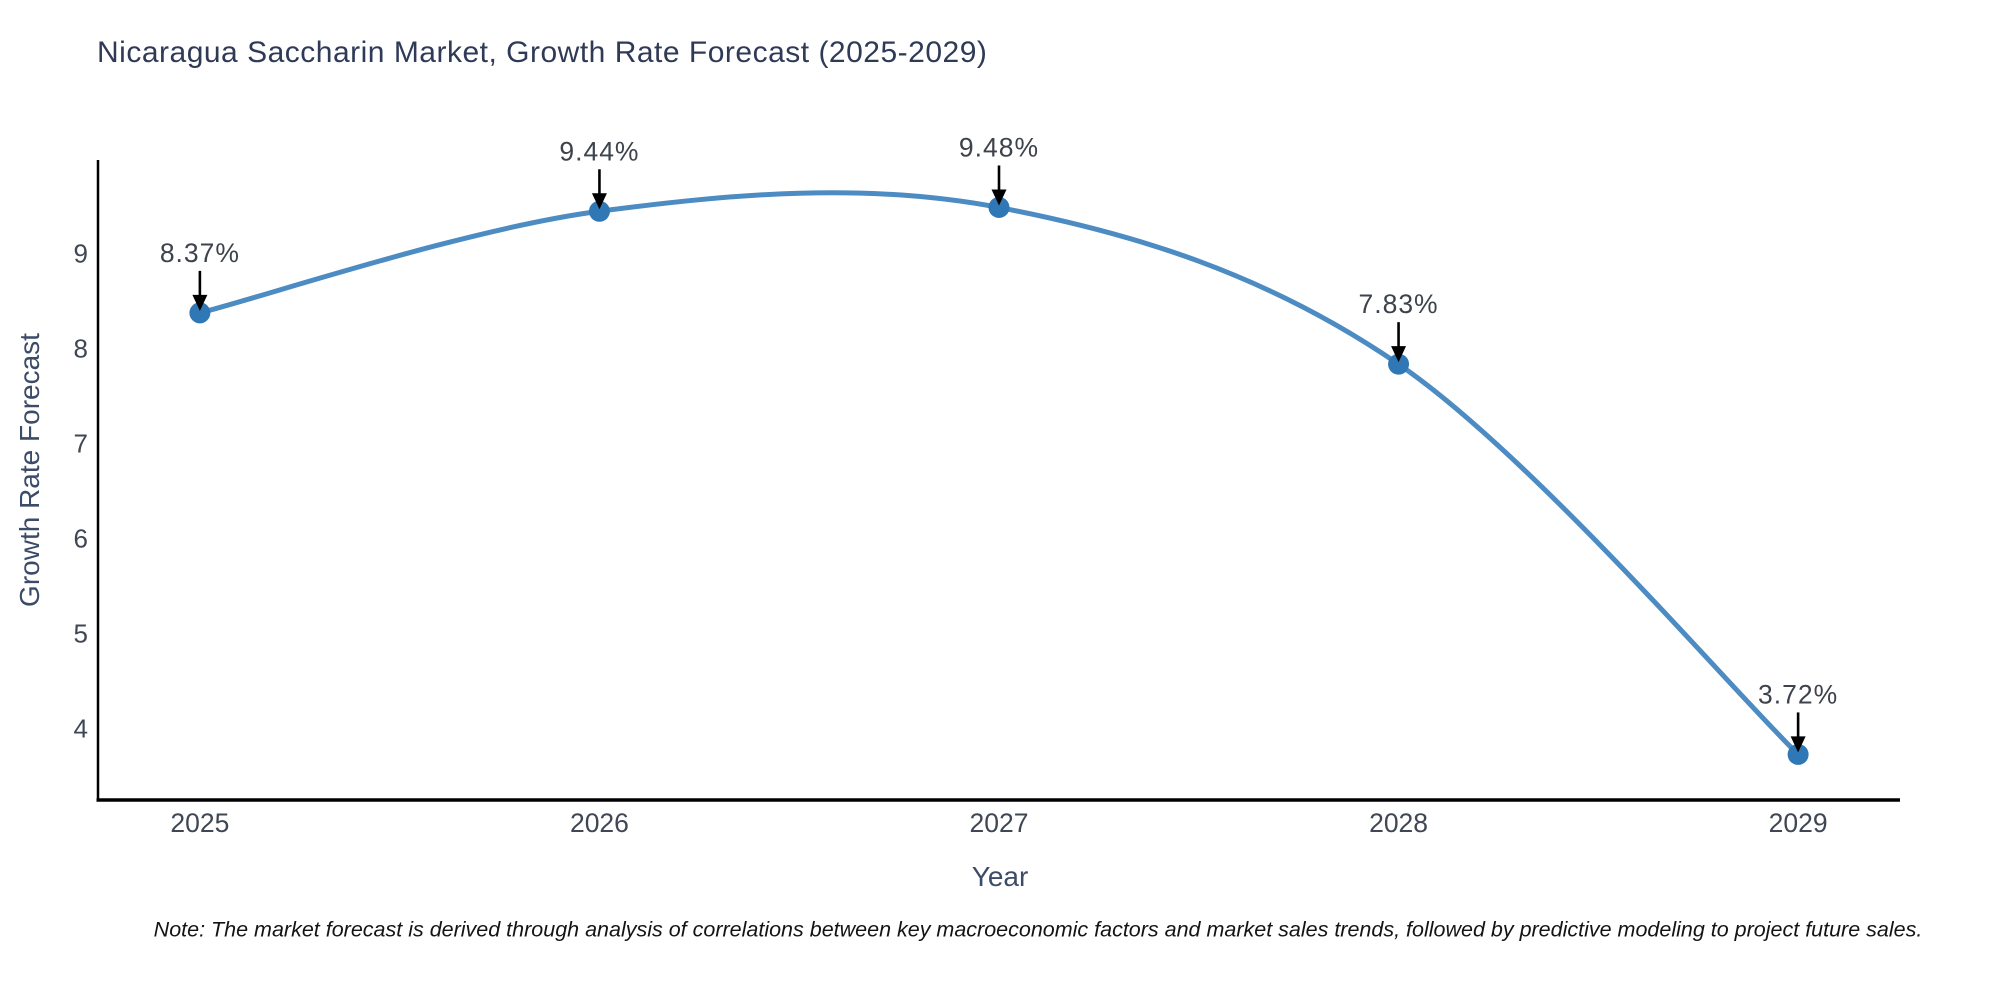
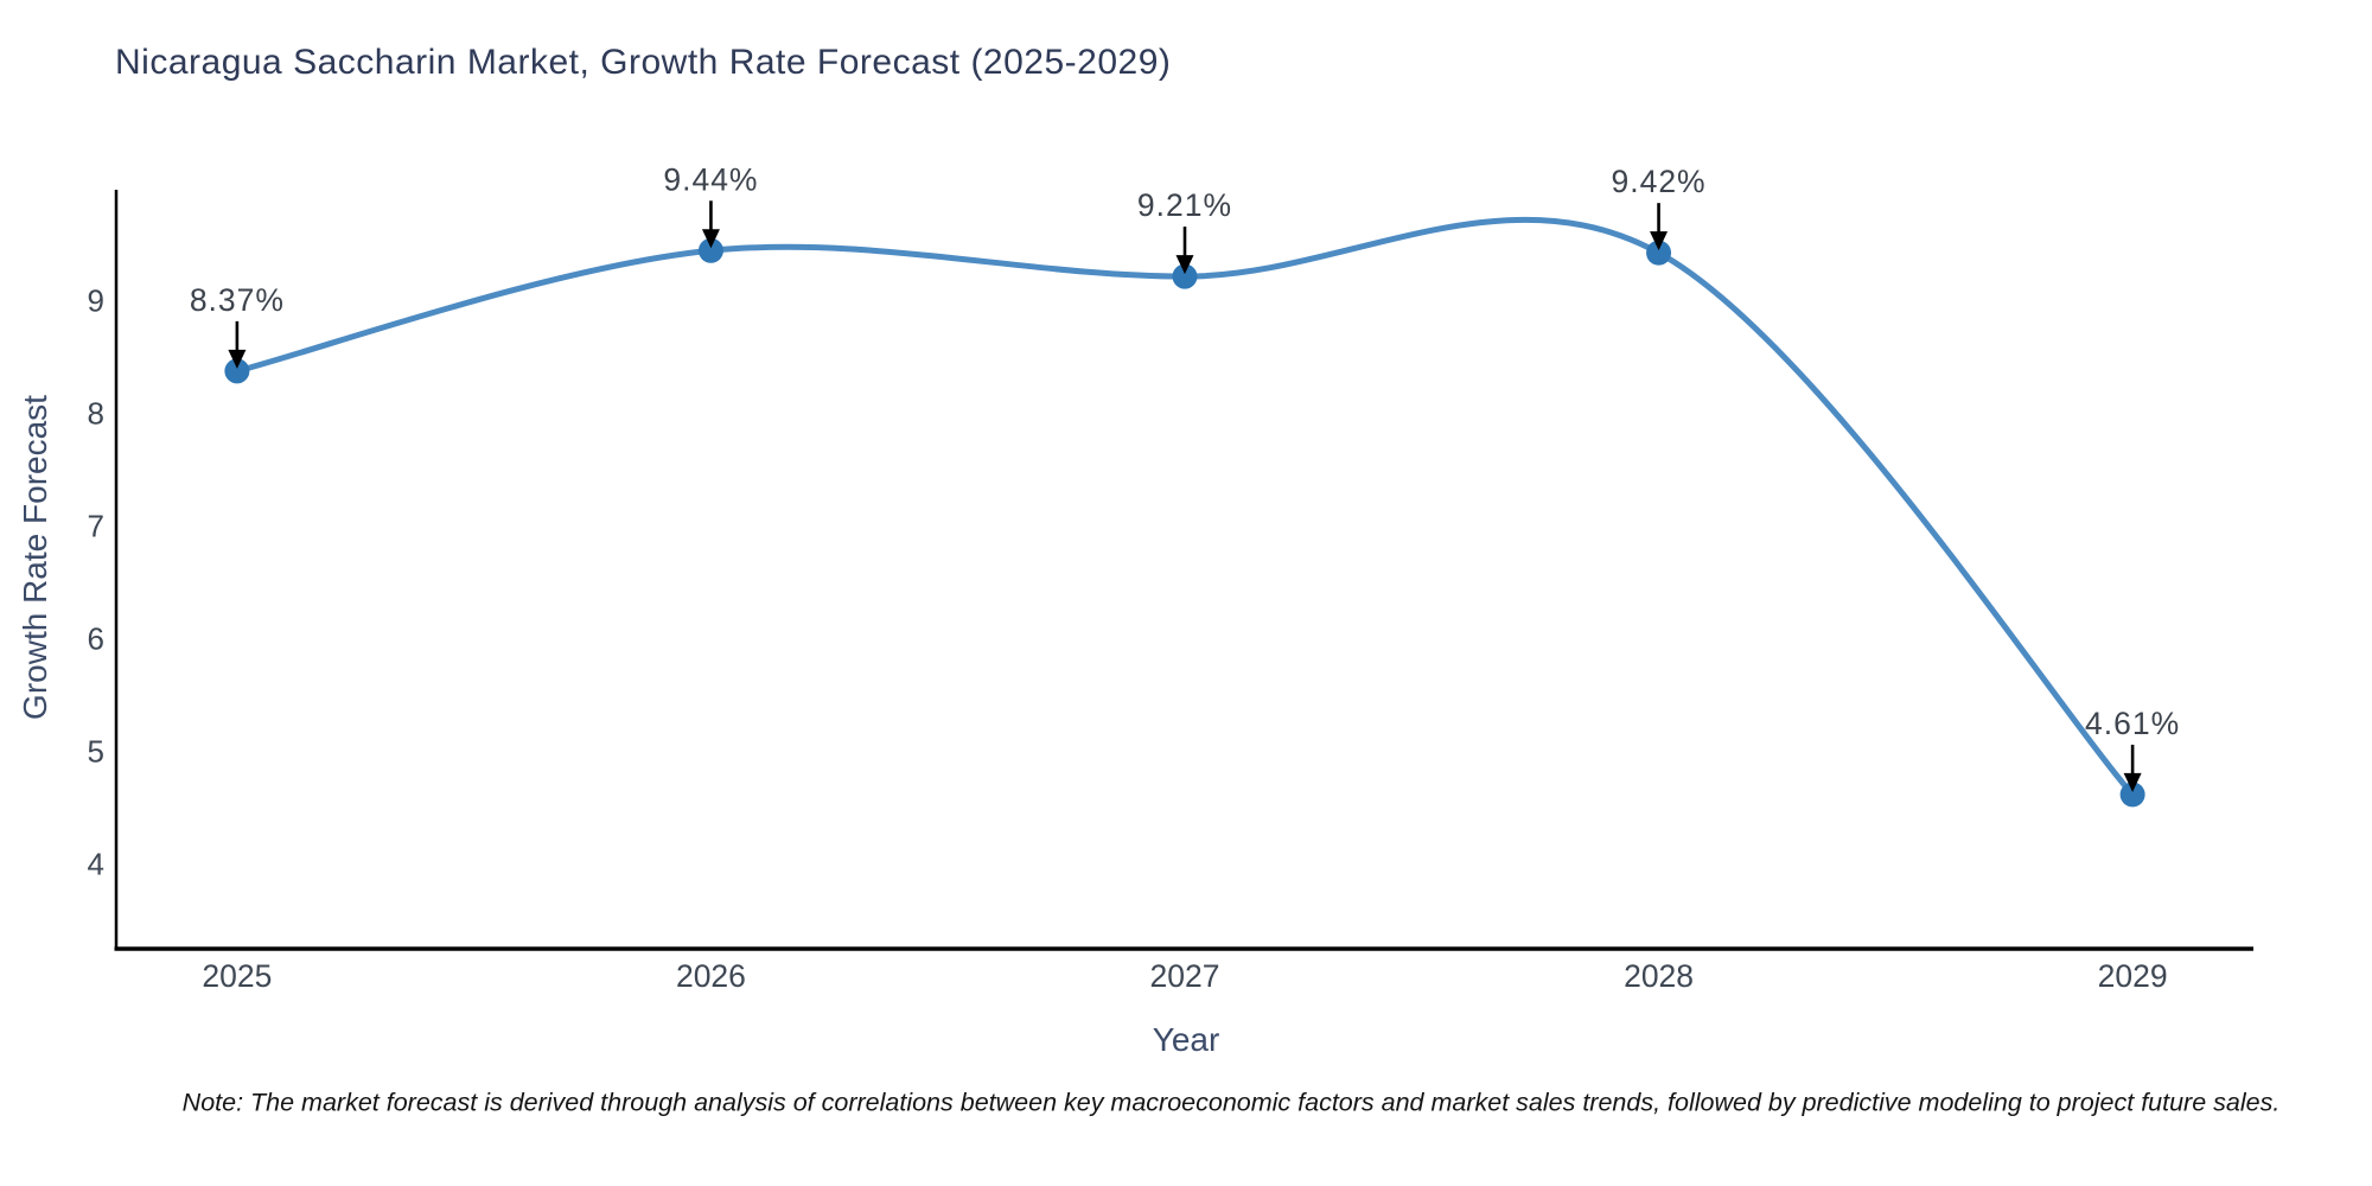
2027: 9.48% -> 9.21%
2028: 7.83% -> 9.42%
2029: 3.72% -> 4.61%
